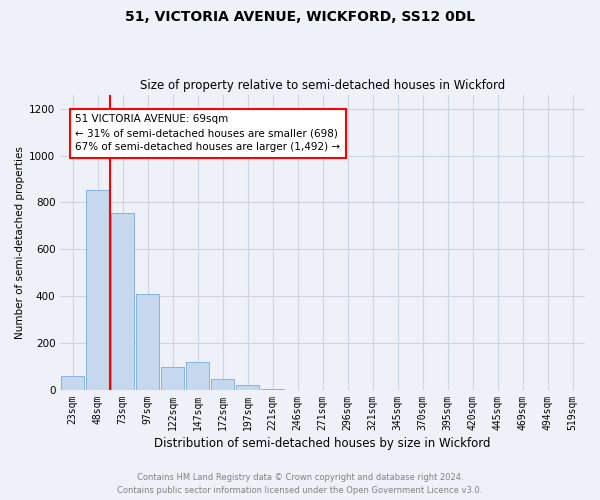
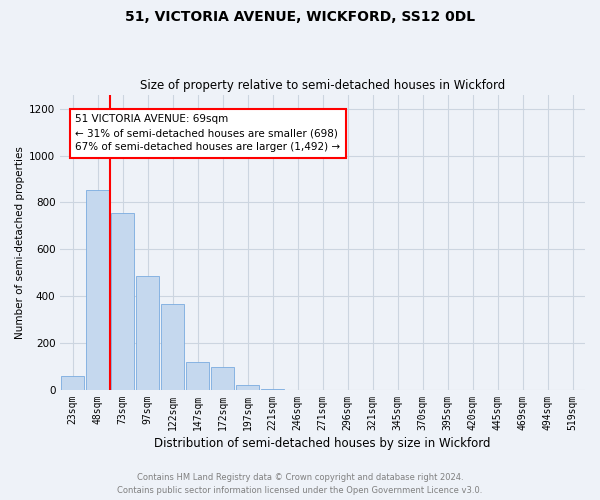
97sqm: 410 -> 485
122sqm: 100 -> 365
172sqm: 45 -> 100
